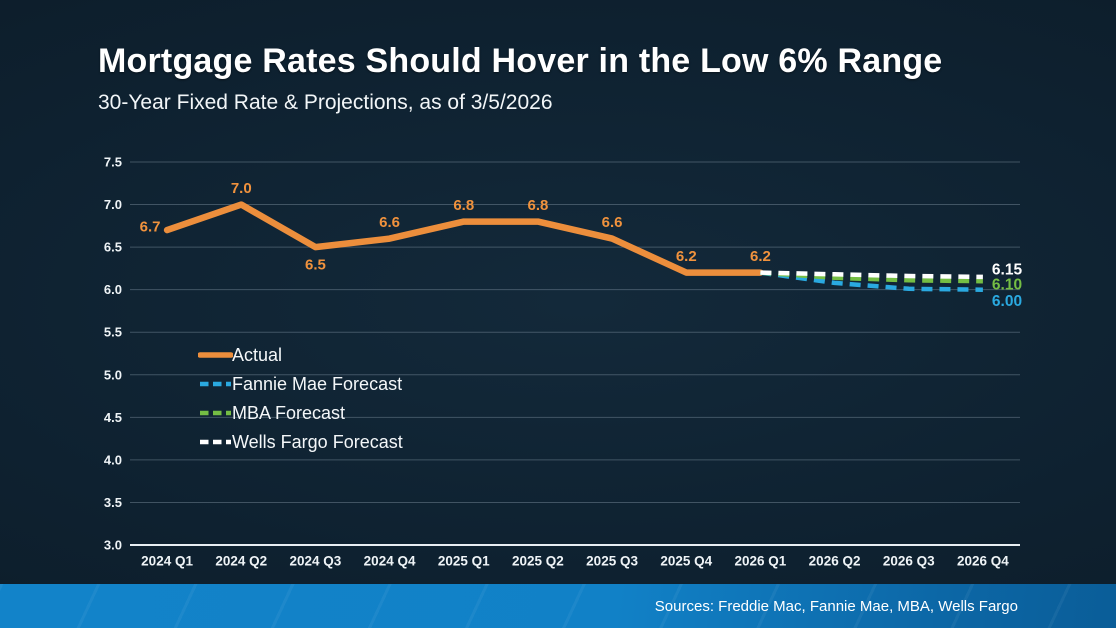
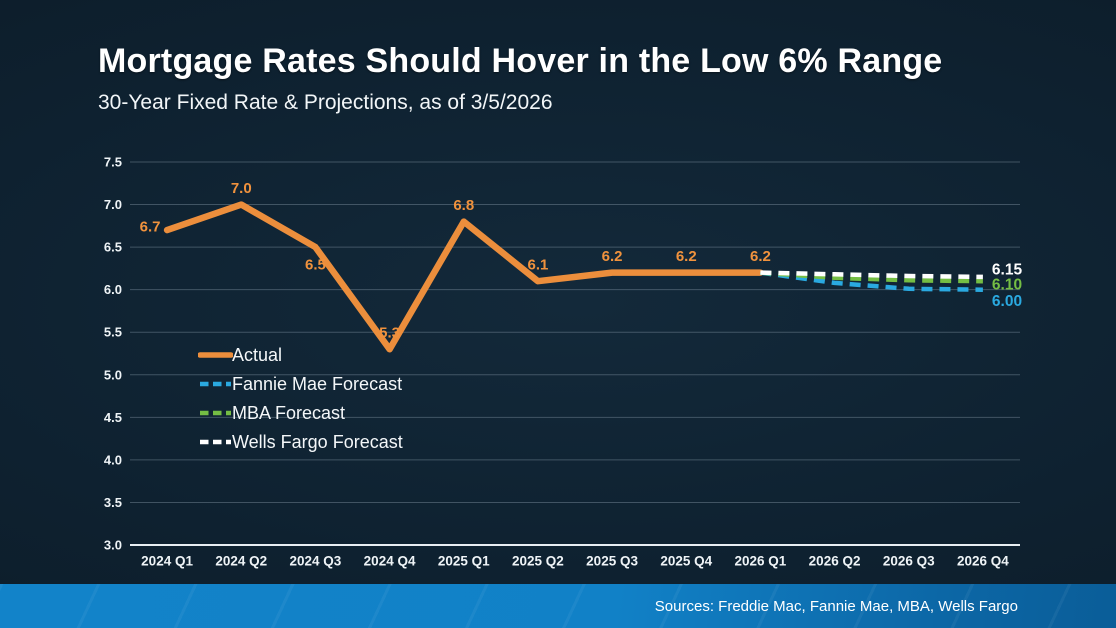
Actual/2024 Q4: 6.6 -> 5.3
Actual/2025 Q2: 6.8 -> 6.1
Actual/2025 Q3: 6.6 -> 6.2
